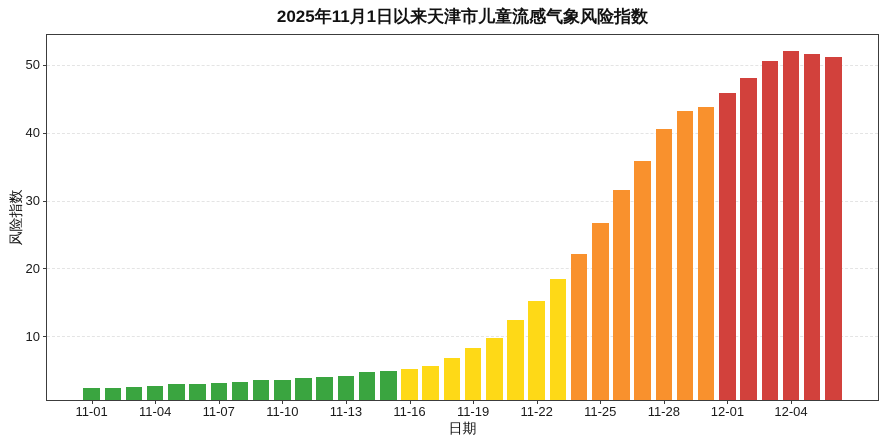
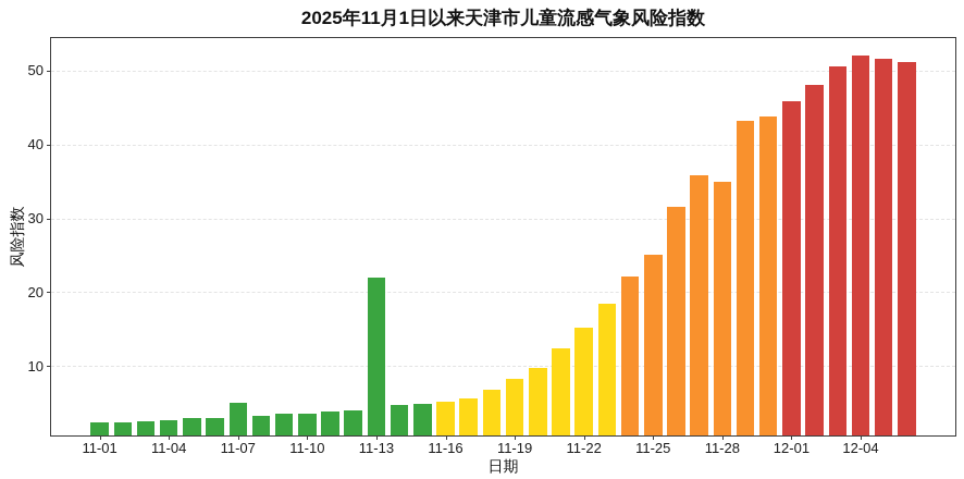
11-07: 3 -> 5
11-13: 4 -> 22
11-25: 27 -> 25
11-28: 41 -> 35
